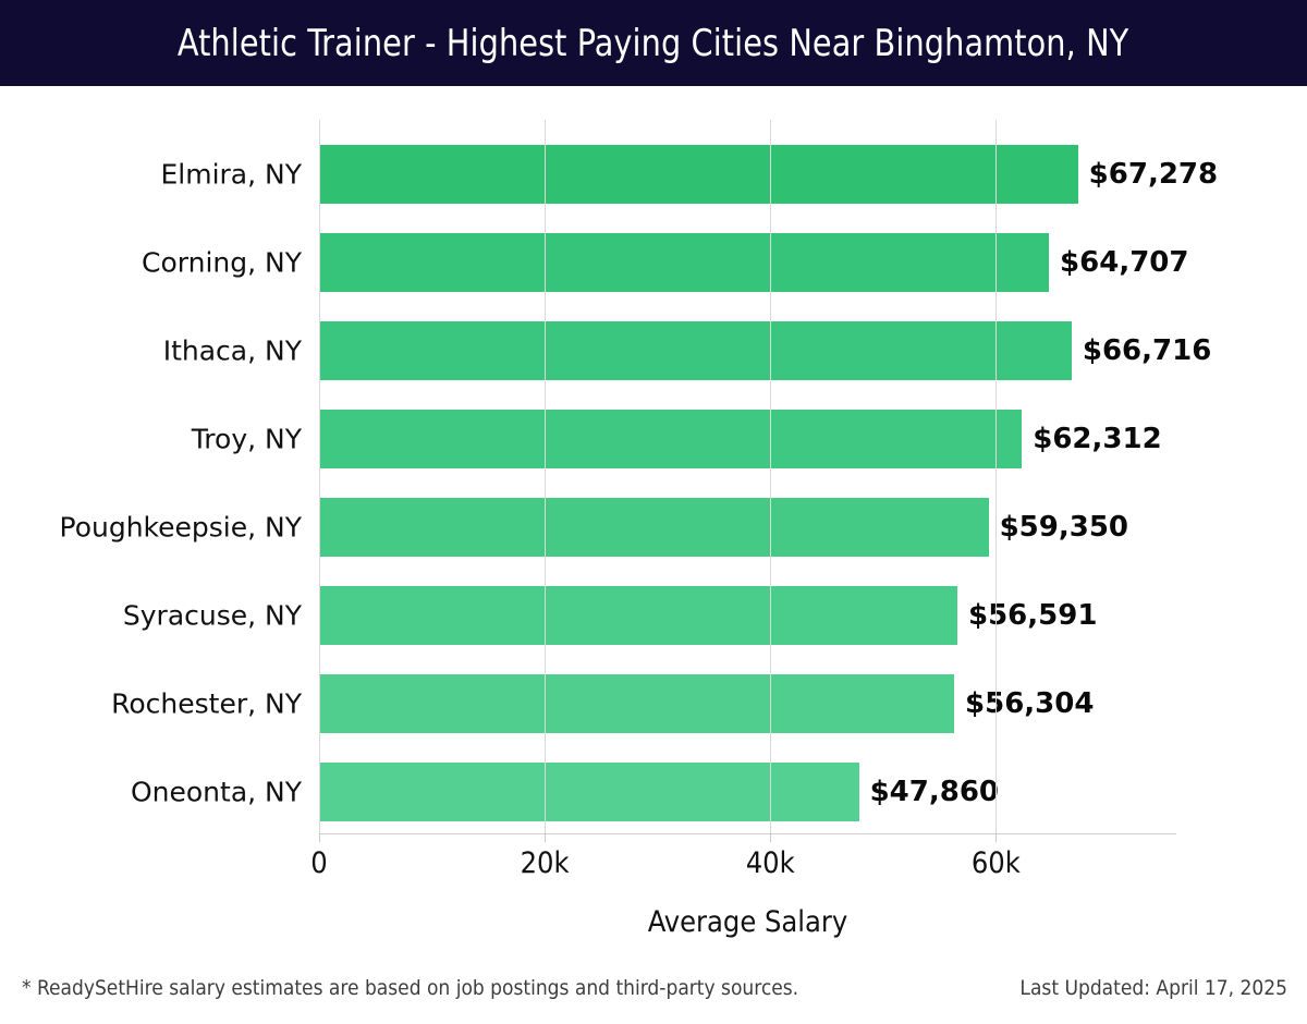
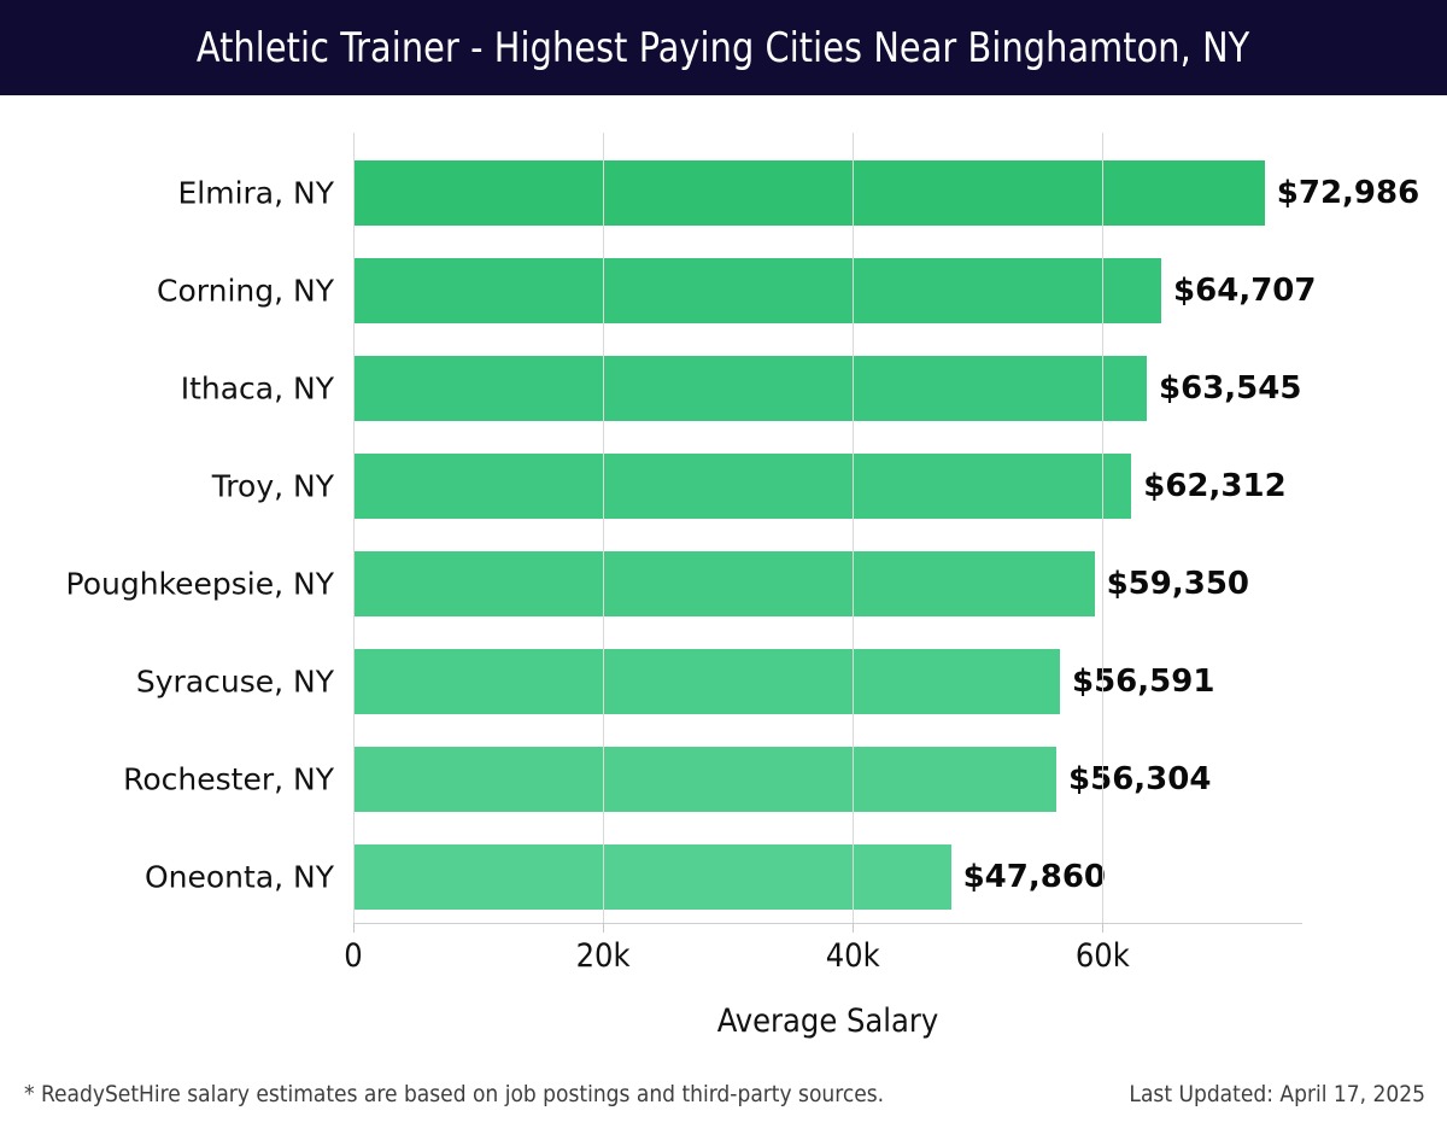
Elmira, NY: $67,278 -> $72,986
Ithaca, NY: $66,716 -> $63,545
